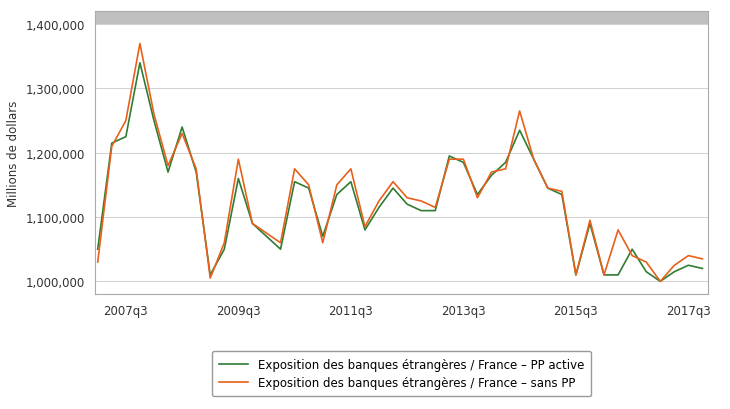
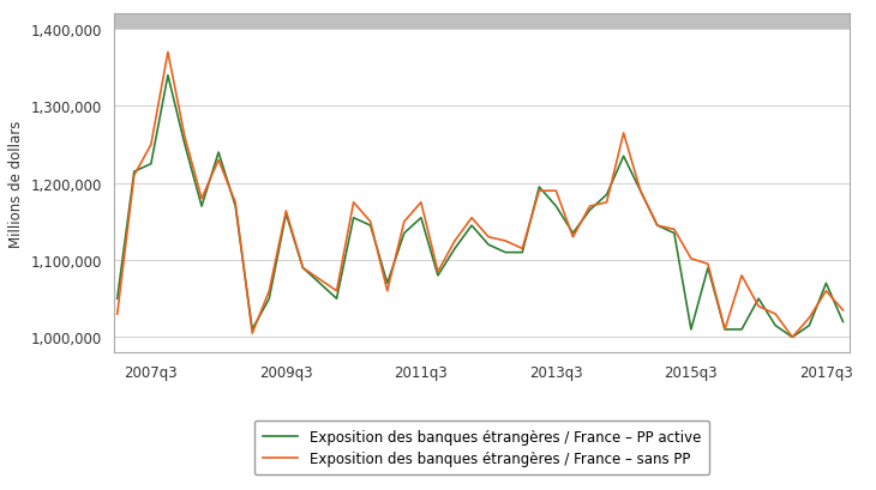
Exposition des banques étrangères / France – sans PP/2009q3: 1,190,000 -> 1,164,000
Exposition des banques étrangères / France – PP active/2013q3: 1,185,000 -> 1,170,000
Exposition des banques étrangères / France – sans PP/2015q3: 1,010,000 -> 1,102,000
Exposition des banques étrangères / France – PP active/2017q3: 1,025,000 -> 1,070,000
Exposition des banques étrangères / France – sans PP/2017q3: 1,040,000 -> 1,060,000
